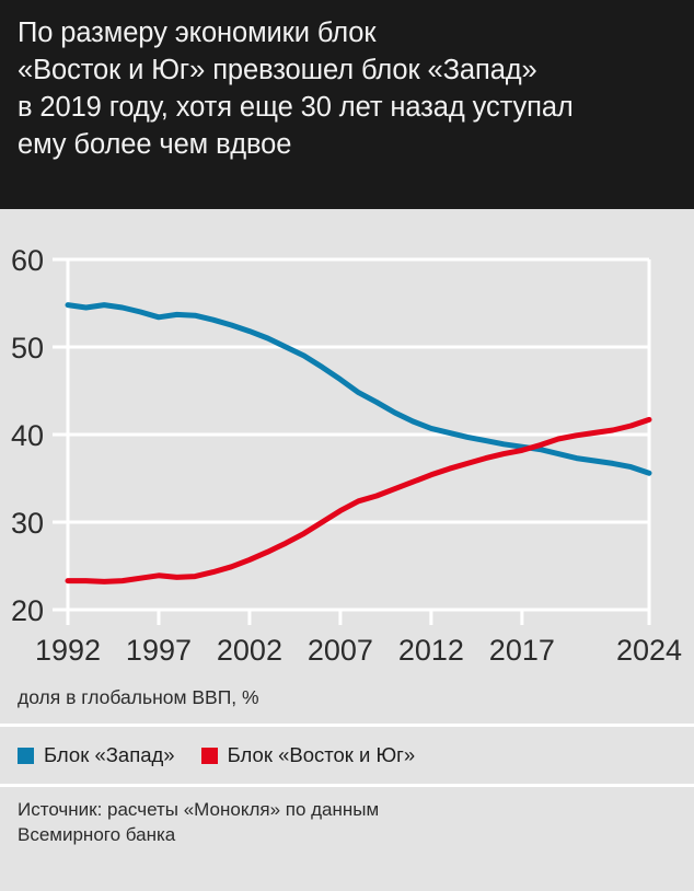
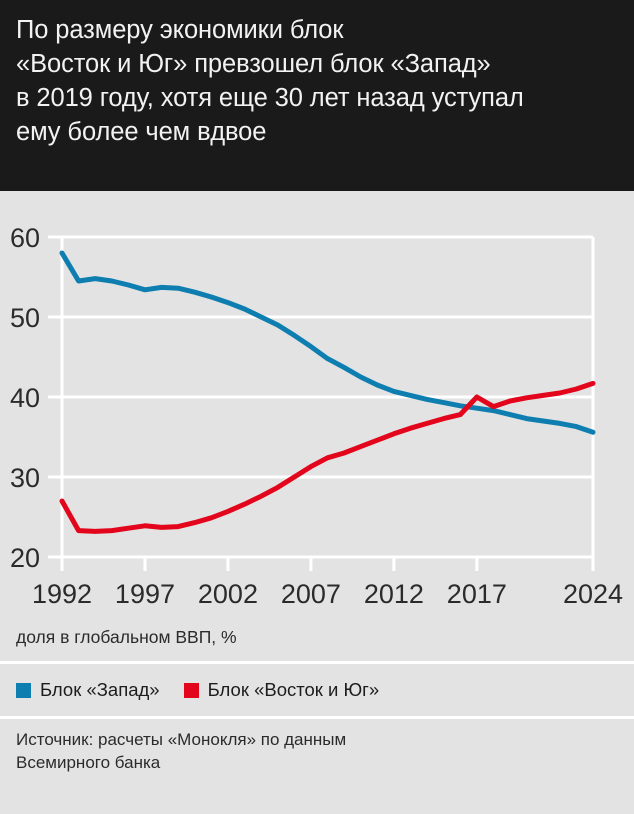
Блок «Запад»/1992: 55 -> 58
Блок «Восток и Юг»/1992: 23 -> 27
Блок «Восток и Юг»/2017: 38 -> 40
